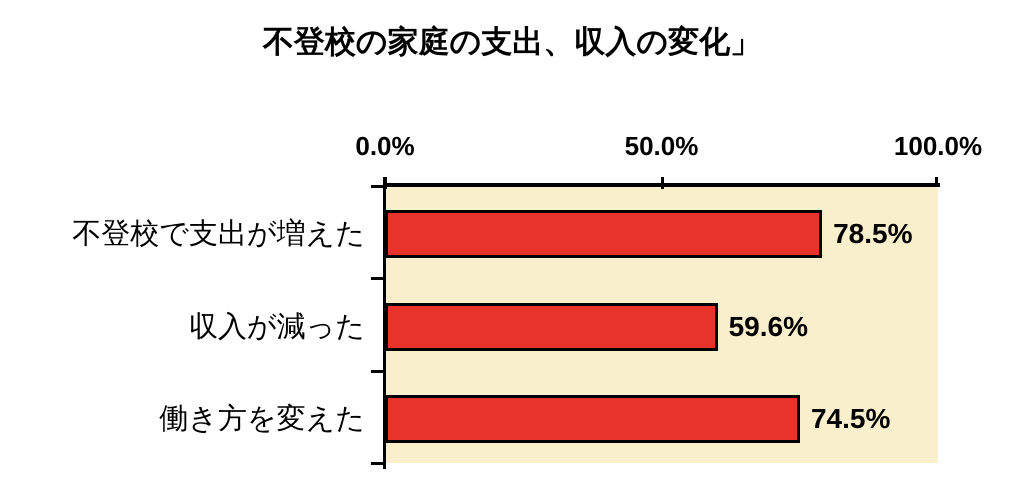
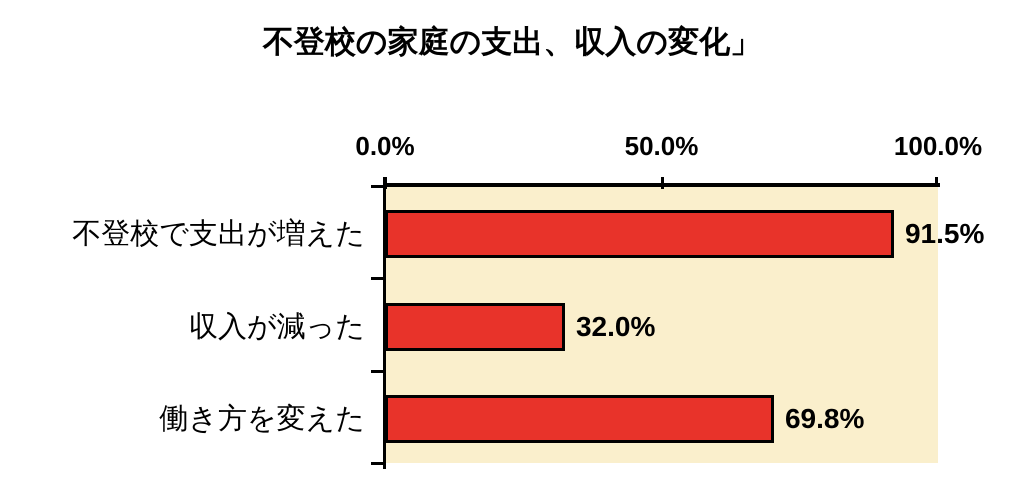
不登校で支出が増えた: 78.5% -> 91.5%
収入が減った: 59.6% -> 32.0%
働き方を変えた: 74.5% -> 69.8%
